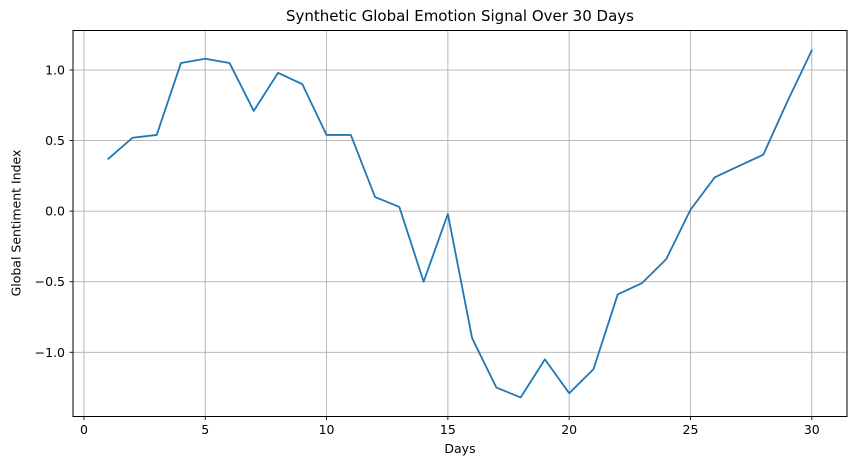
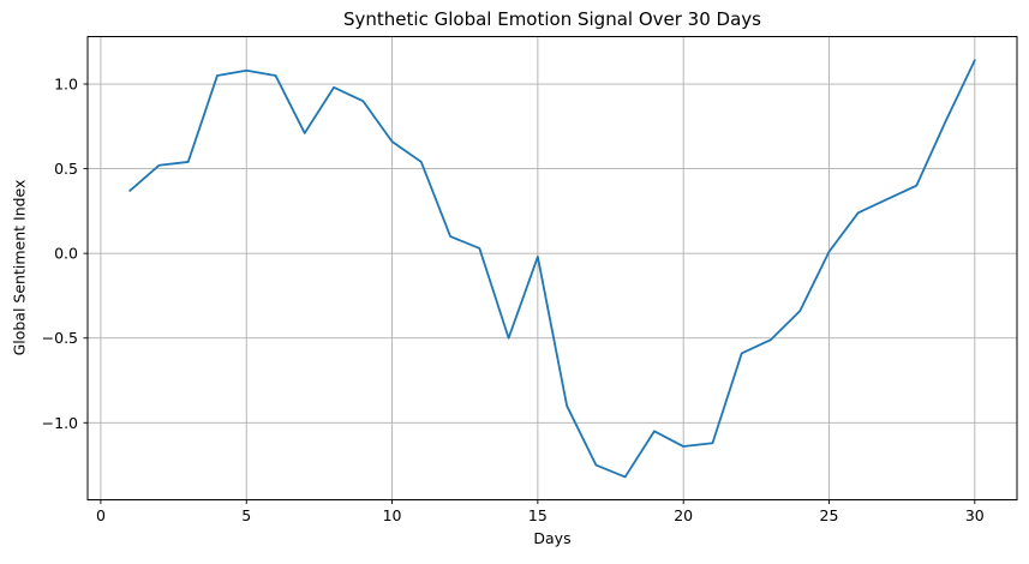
10: 0.54 -> 0.66
20: -1.29 -> -1.14
